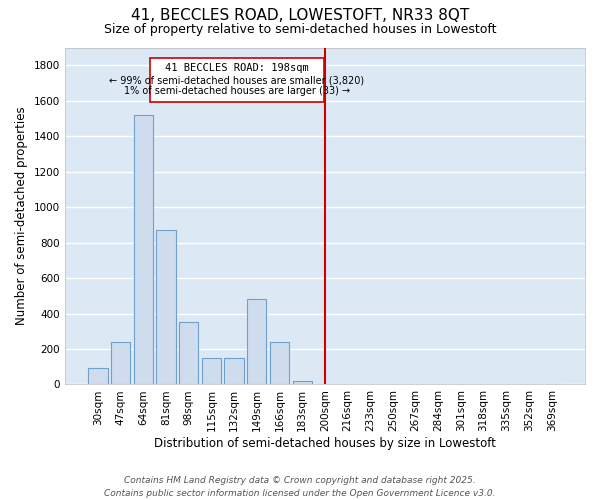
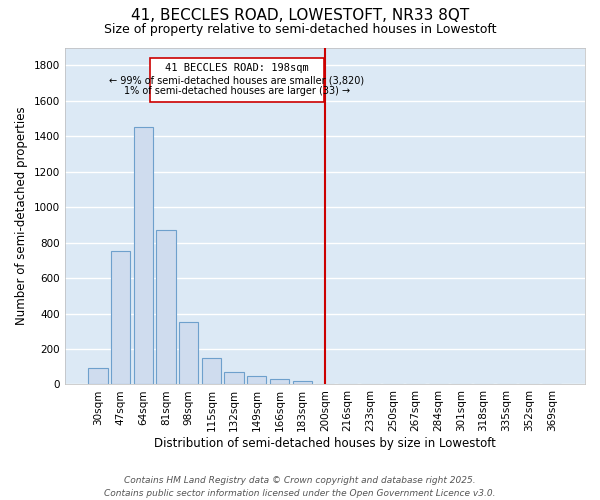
47sqm: 240 -> 760
64sqm: 1520 -> 1450
132sqm: 150 -> 70
149sqm: 480 -> 50
166sqm: 240 -> 30
